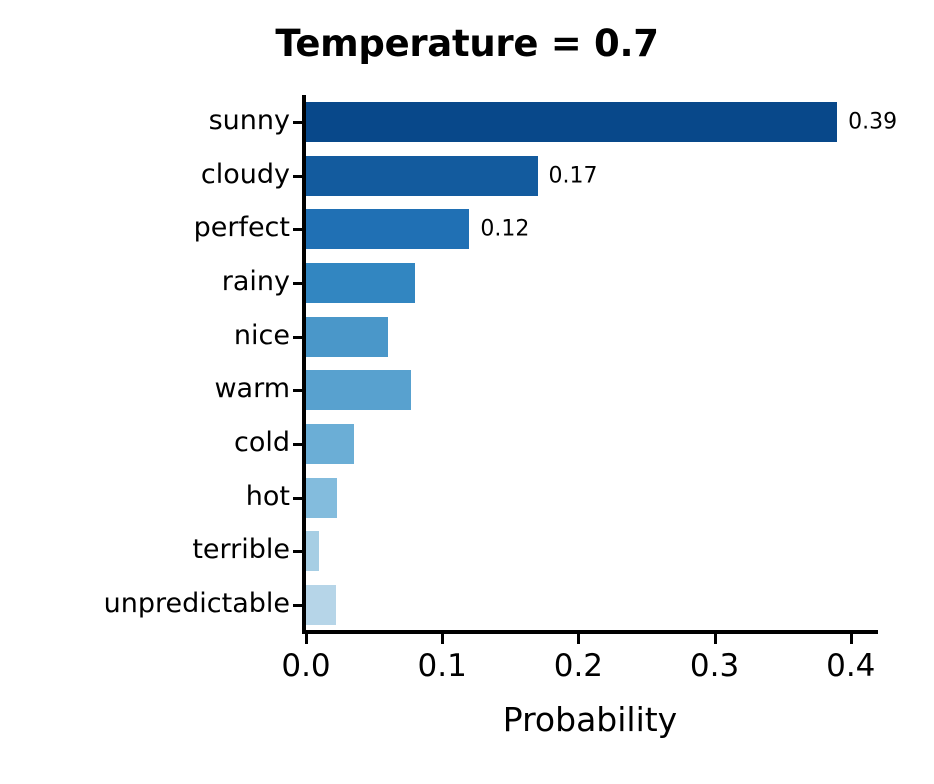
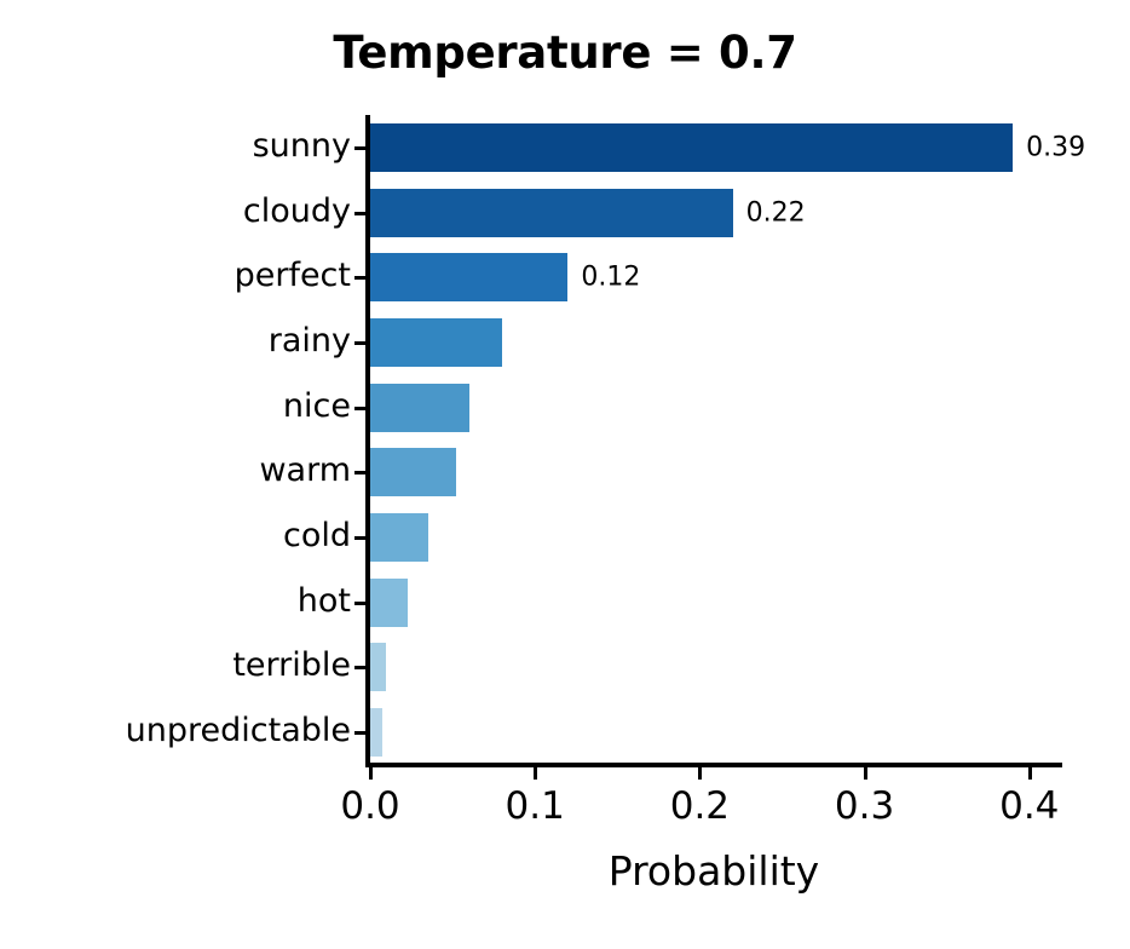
cloudy: 0.17 -> 0.22
warm: 0.077 -> 0.052
unpredictable: 0.022 -> 0.007
